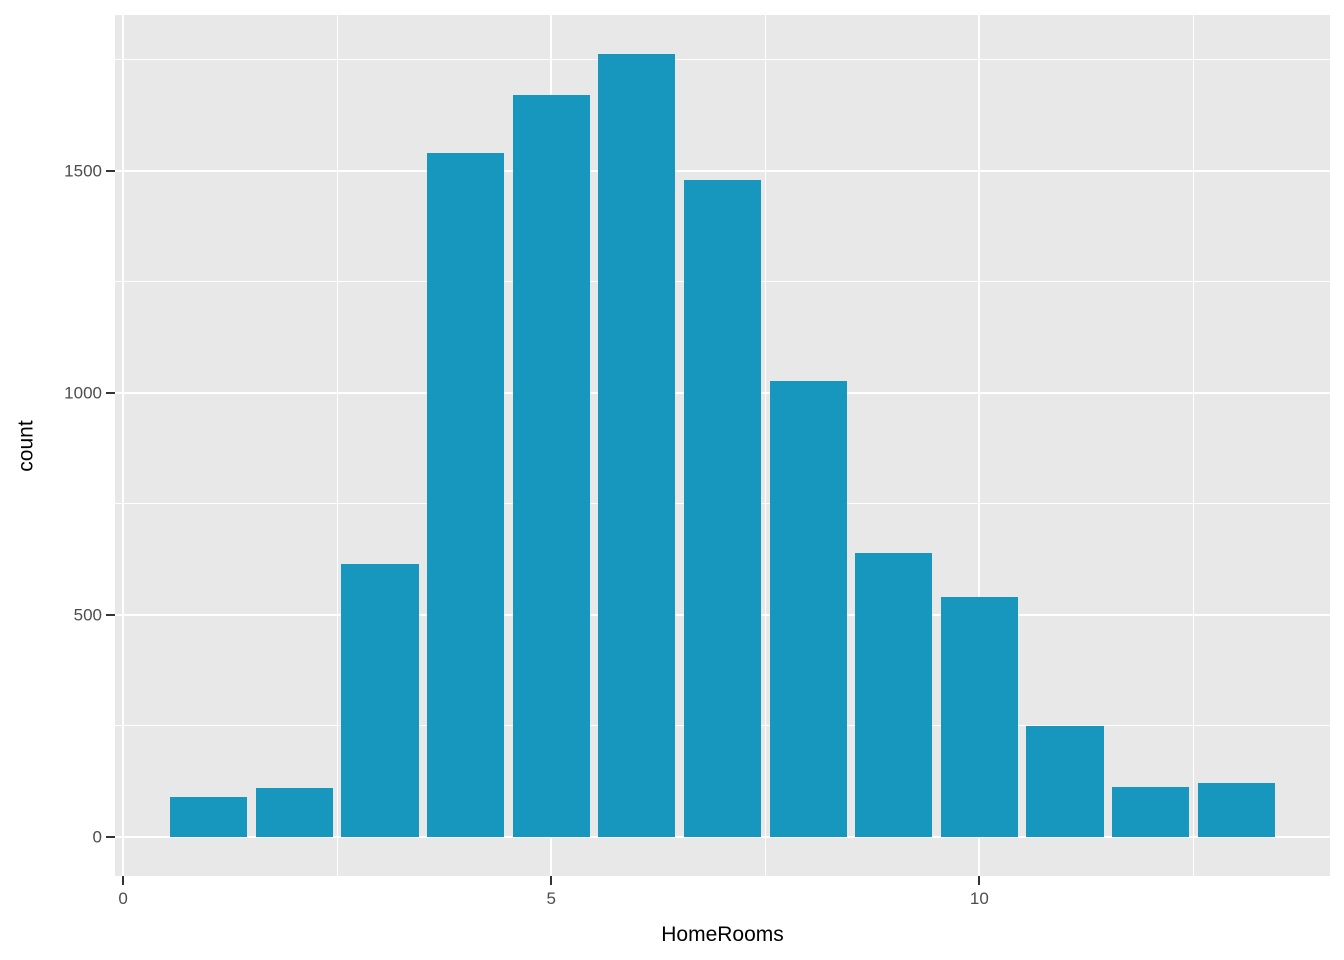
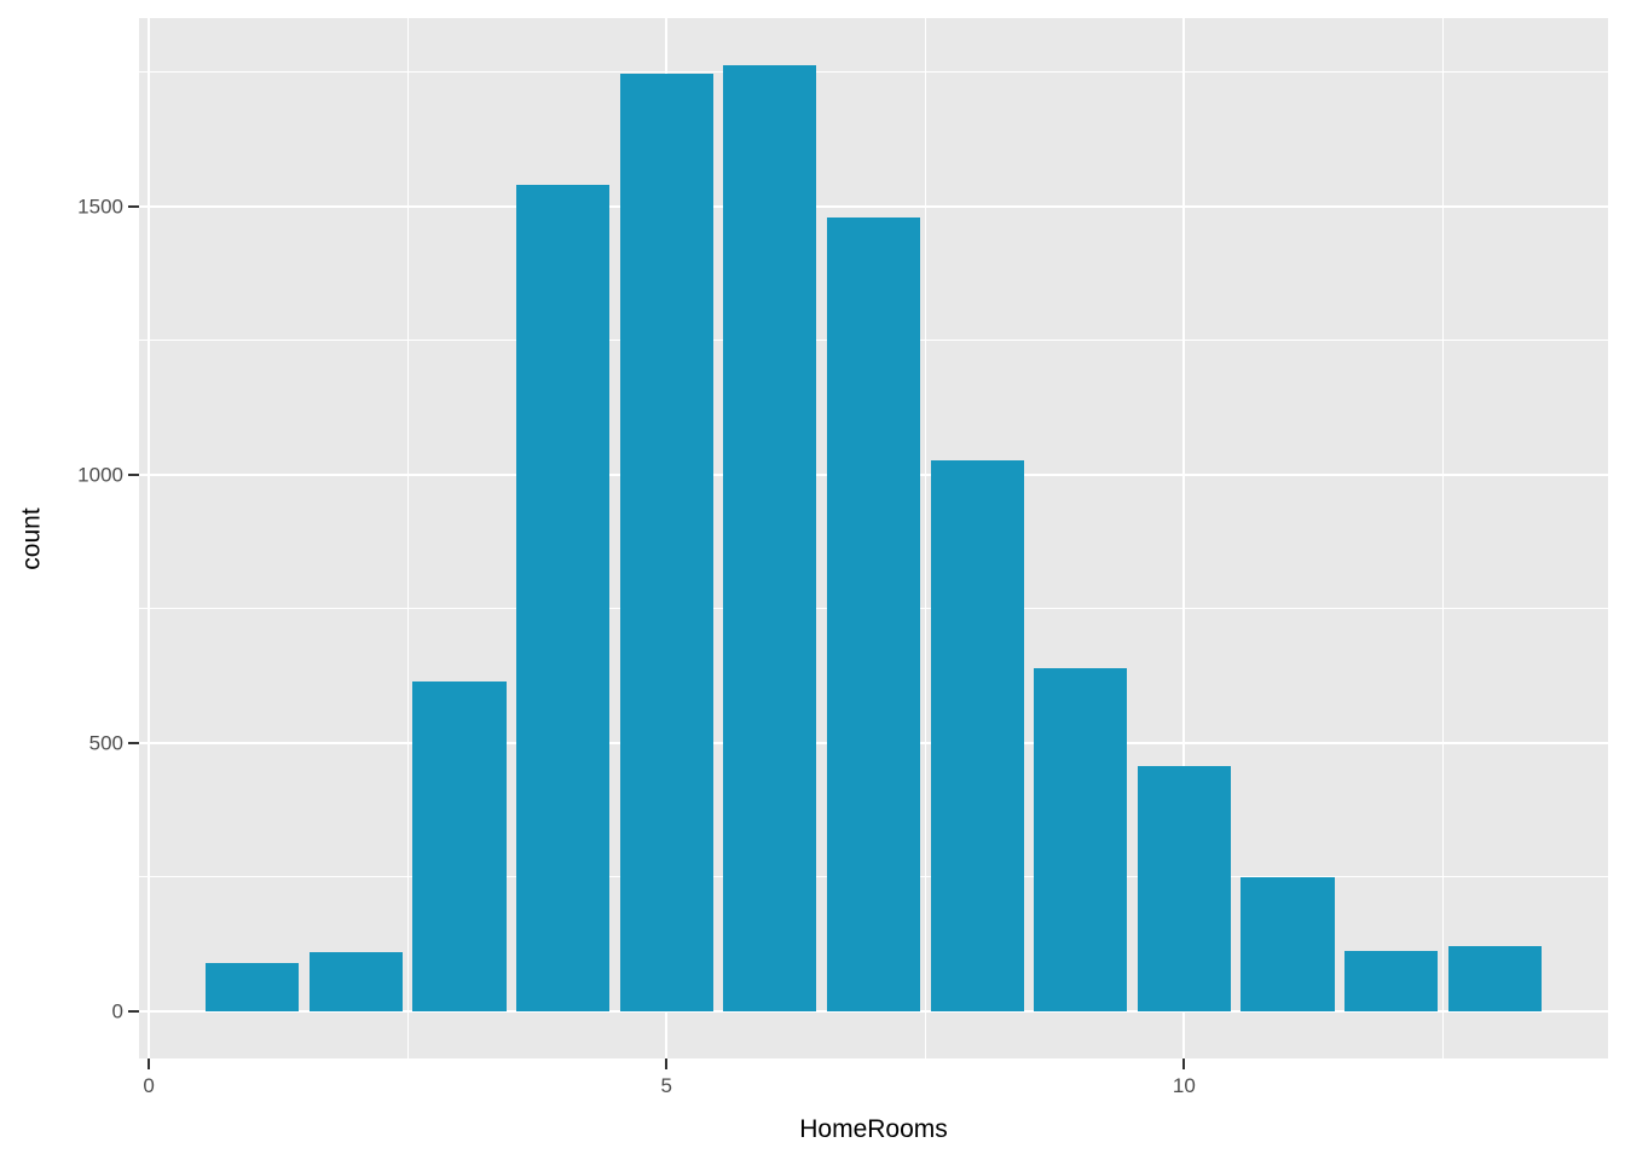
5: 1670 -> 1750
10: 540 -> 460
